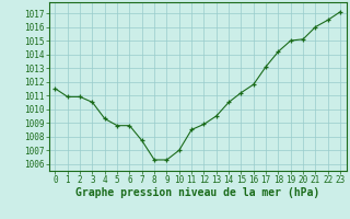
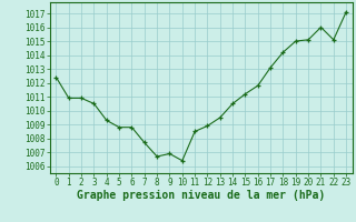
0: 1011.5 -> 1012.4
8: 1006.3 -> 1006.7
9: 1006.3 -> 1006.9
10: 1007.0 -> 1006.4
22: 1016.5 -> 1015.1
